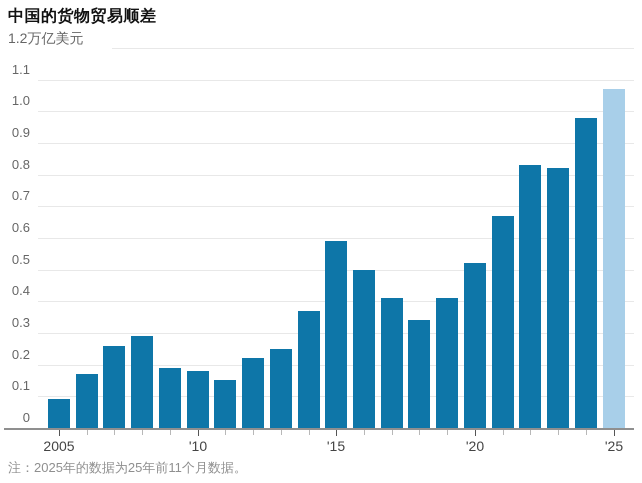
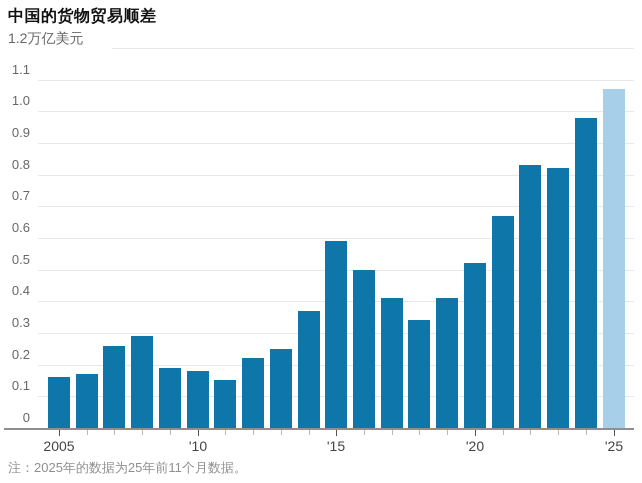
2005: 0.09 -> 0.16
